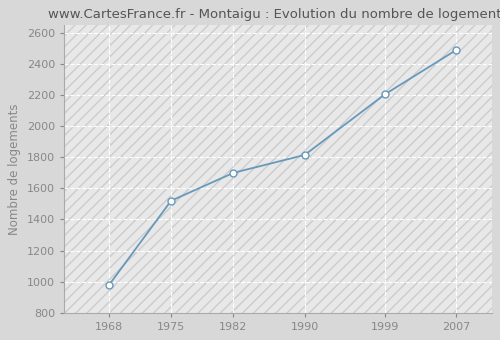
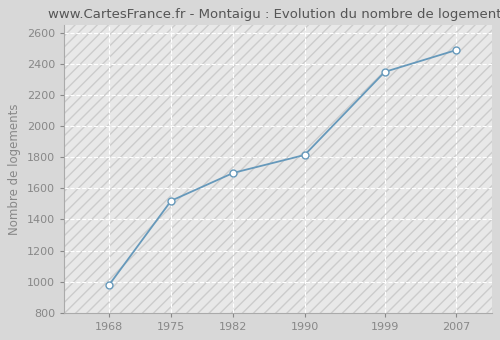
1999: 2200 -> 2350
